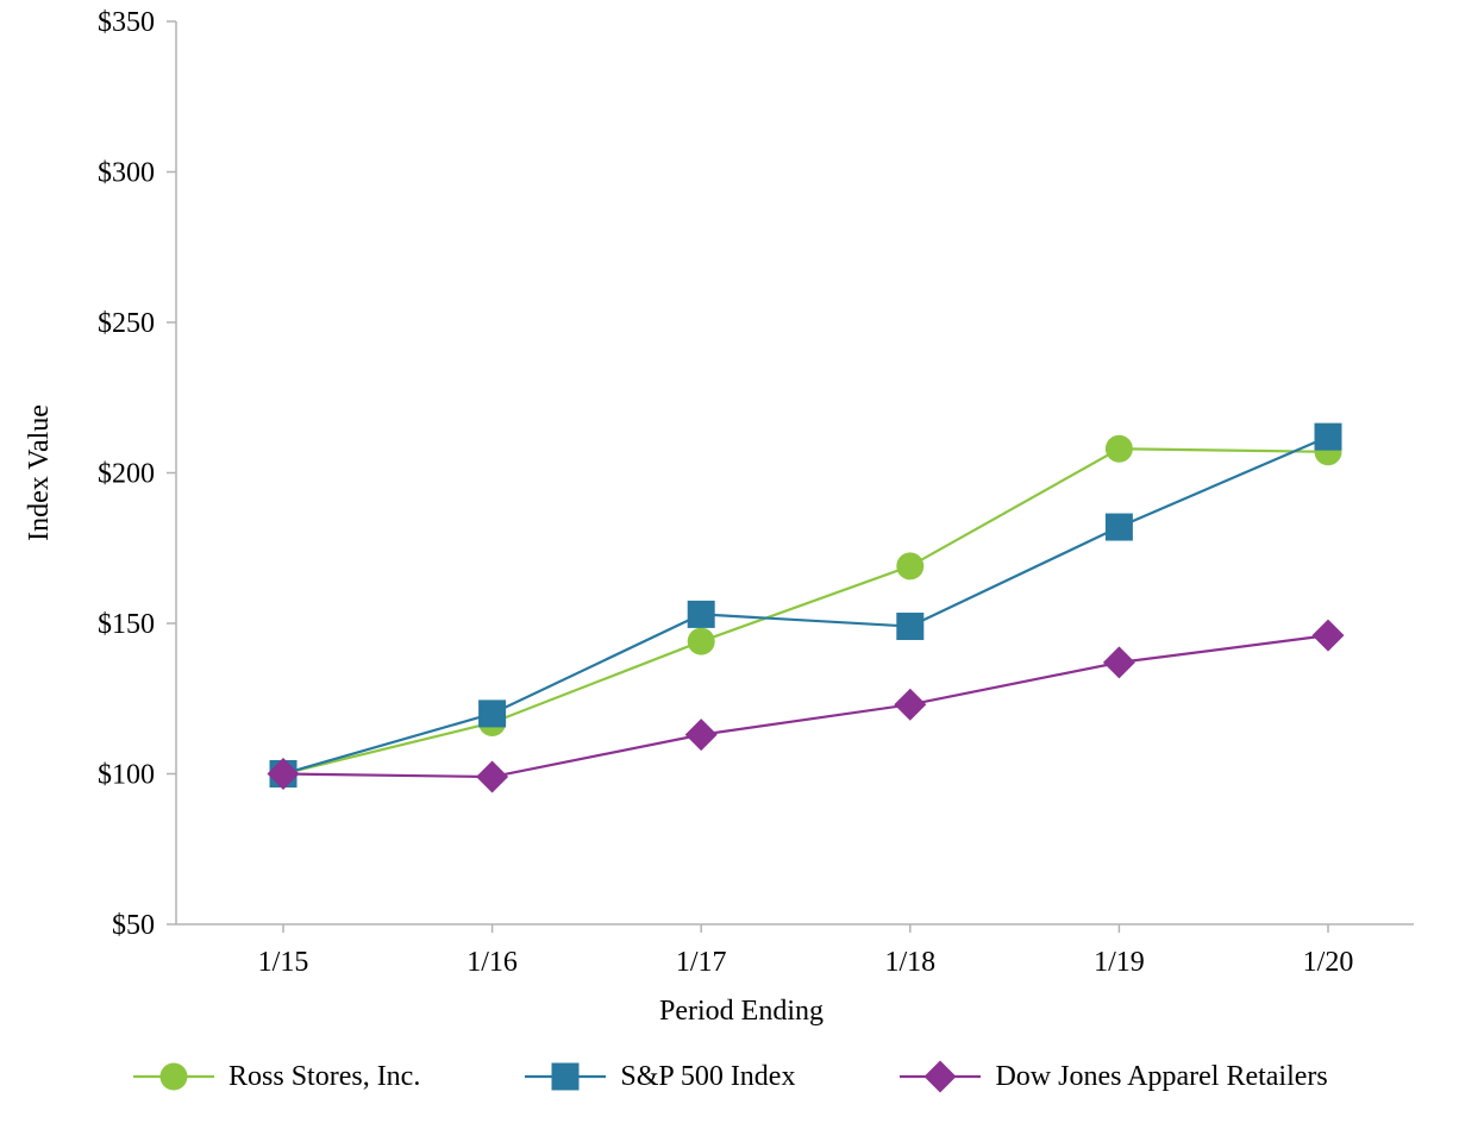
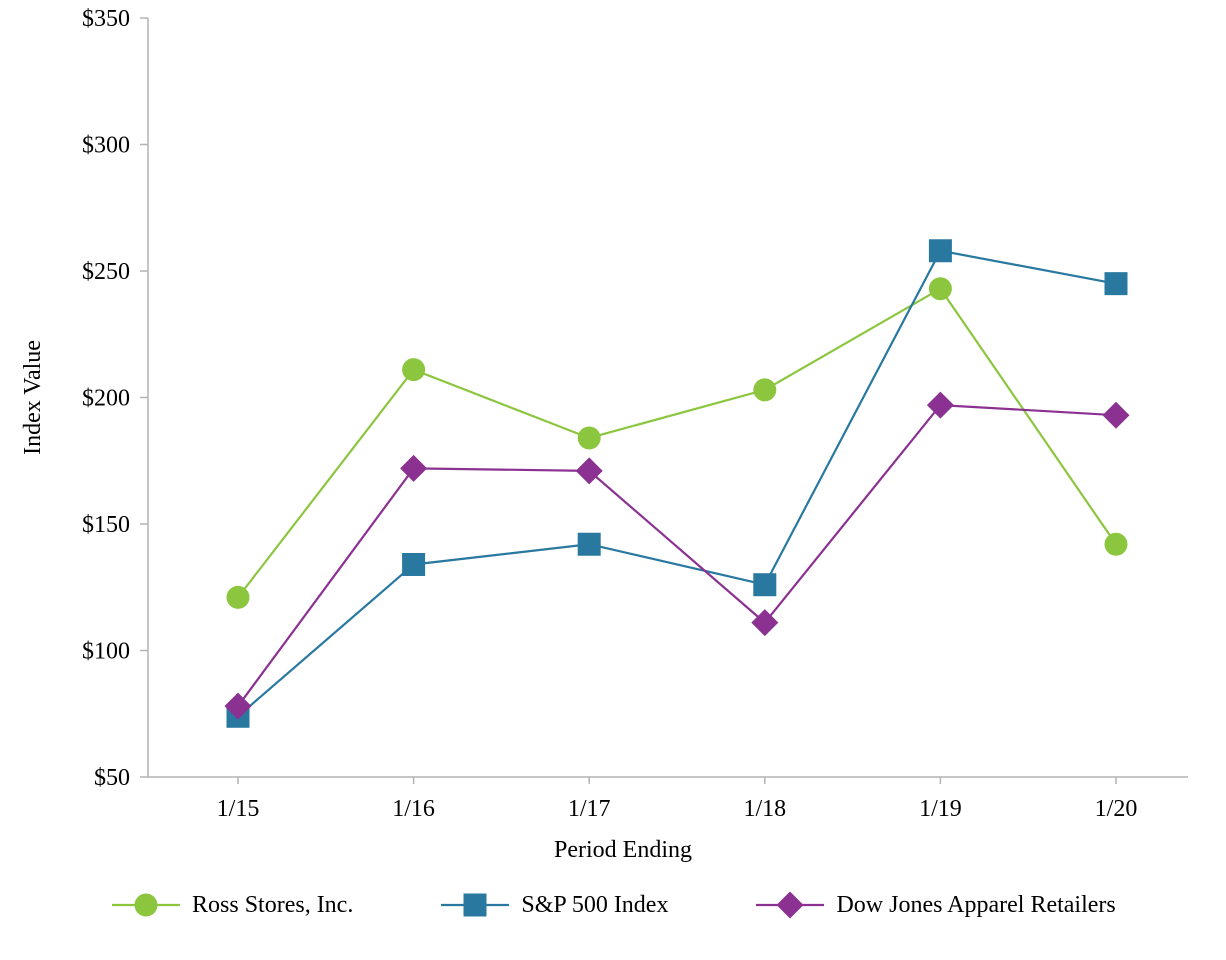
Ross Stores, Inc./1/15: $100 -> $121
S&P 500 Index/1/15: $100 -> $74
Dow Jones Apparel Retailers/1/15: $100 -> $78
Ross Stores, Inc./1/16: $117 -> $211
S&P 500 Index/1/16: $120 -> $134
Dow Jones Apparel Retailers/1/16: $99 -> $172
Ross Stores, Inc./1/17: $144 -> $184
S&P 500 Index/1/17: $153 -> $142
Dow Jones Apparel Retailers/1/17: $113 -> $171
Ross Stores, Inc./1/18: $169 -> $203
S&P 500 Index/1/18: $149 -> $126
Dow Jones Apparel Retailers/1/18: $123 -> $111
Ross Stores, Inc./1/19: $208 -> $243
S&P 500 Index/1/19: $182 -> $258
Dow Jones Apparel Retailers/1/19: $137 -> $197
Ross Stores, Inc./1/20: $207 -> $142
S&P 500 Index/1/20: $212 -> $245
Dow Jones Apparel Retailers/1/20: $146 -> $193
